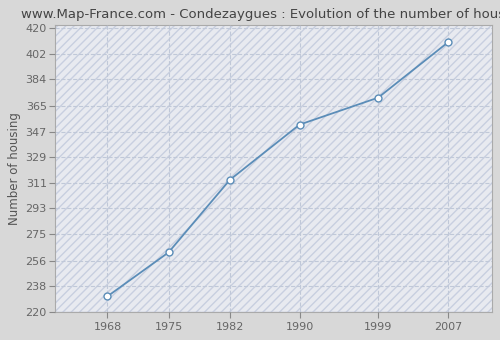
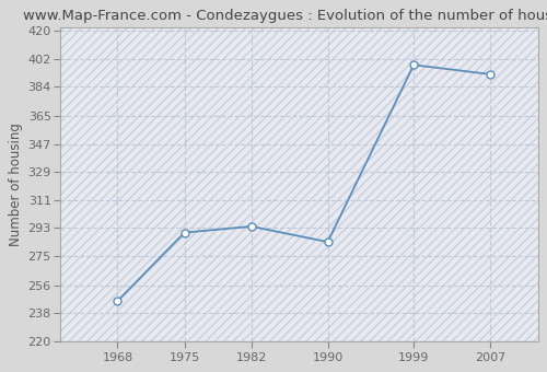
1968: 231 -> 246
1975: 262 -> 290
1982: 313 -> 294
1990: 352 -> 284
1999: 371 -> 398
2007: 410 -> 392
